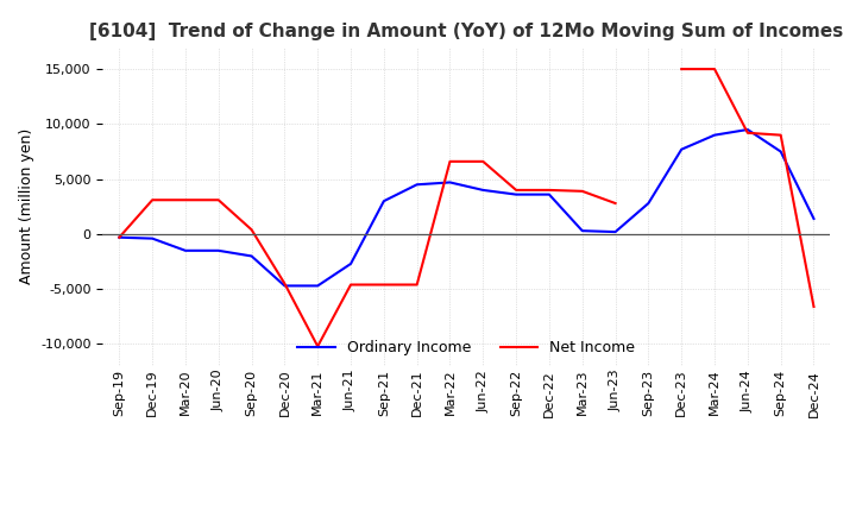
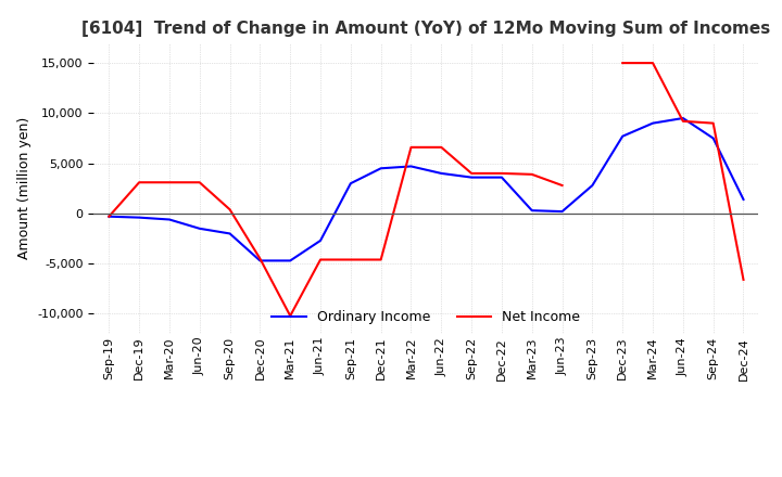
Ordinary Income/Mar-20: -1,500 -> -600
